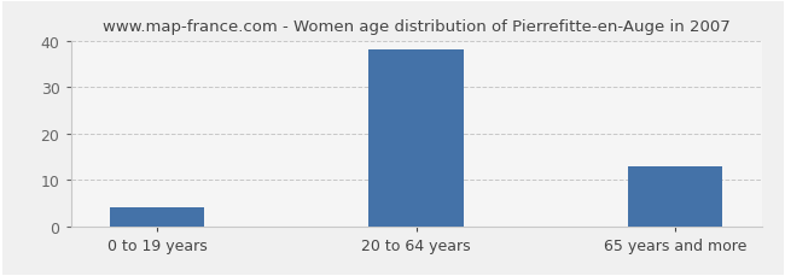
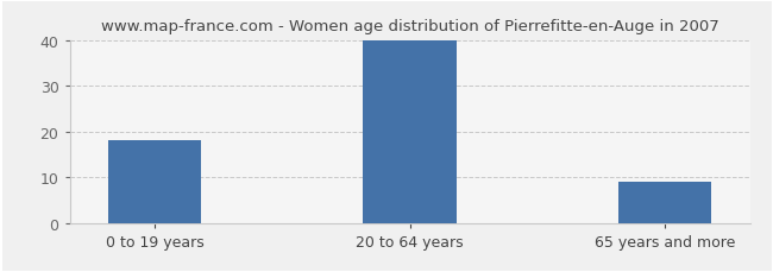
0 to 19 years: 4 -> 18
20 to 64 years: 38 -> 40
65 years and more: 13 -> 9
